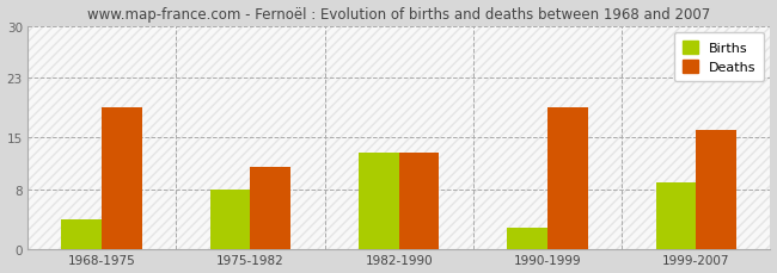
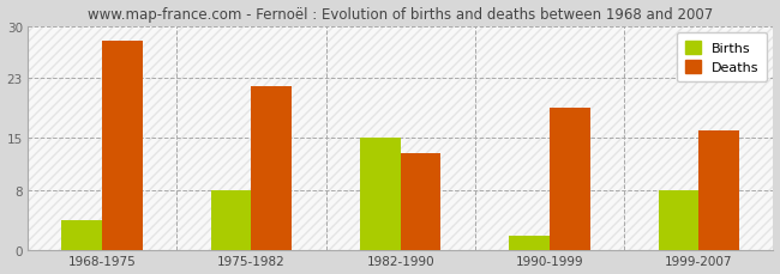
Deaths/1968-1975: 19 -> 28
Deaths/1975-1982: 11 -> 22
Births/1982-1990: 13 -> 15
Births/1990-1999: 3 -> 2
Births/1999-2007: 9 -> 8
